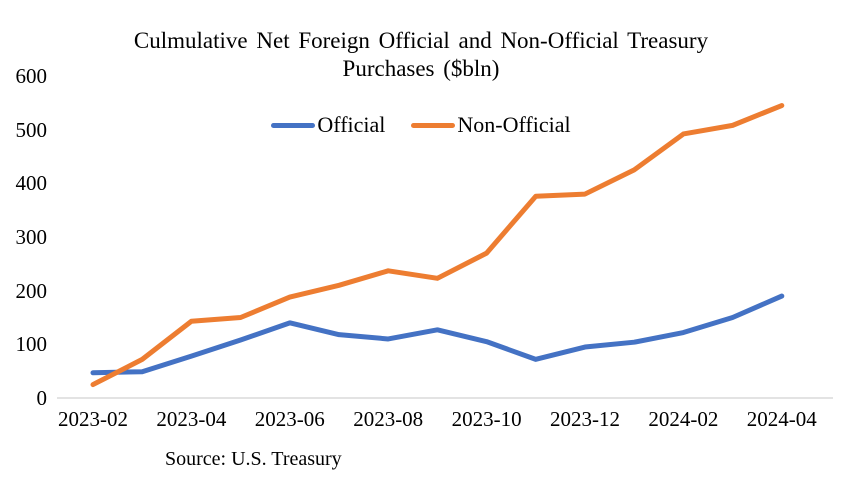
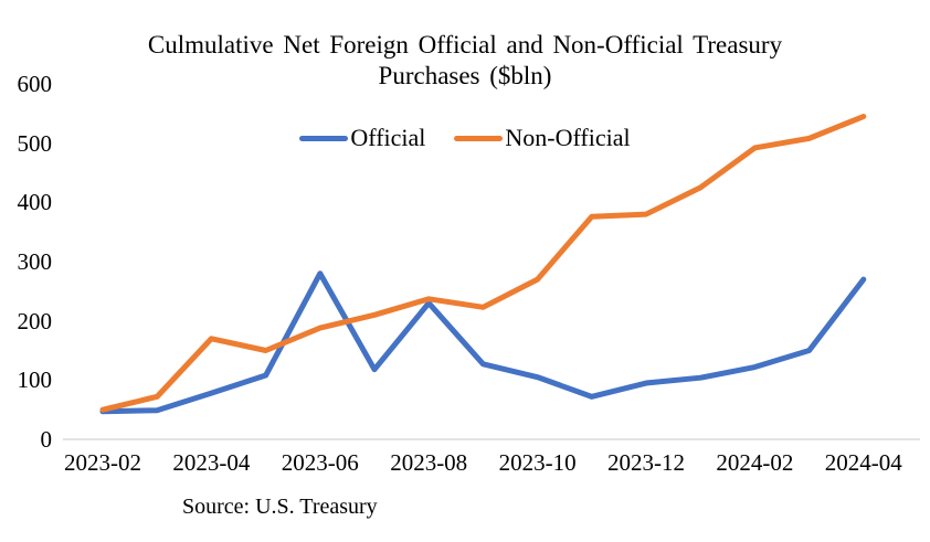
Non-Official/2023-02: 20 -> 50
Non-Official/2023-04: 140 -> 170
Official/2023-06: 140 -> 280
Official/2023-08: 110 -> 230
Official/2024-04: 190 -> 270
